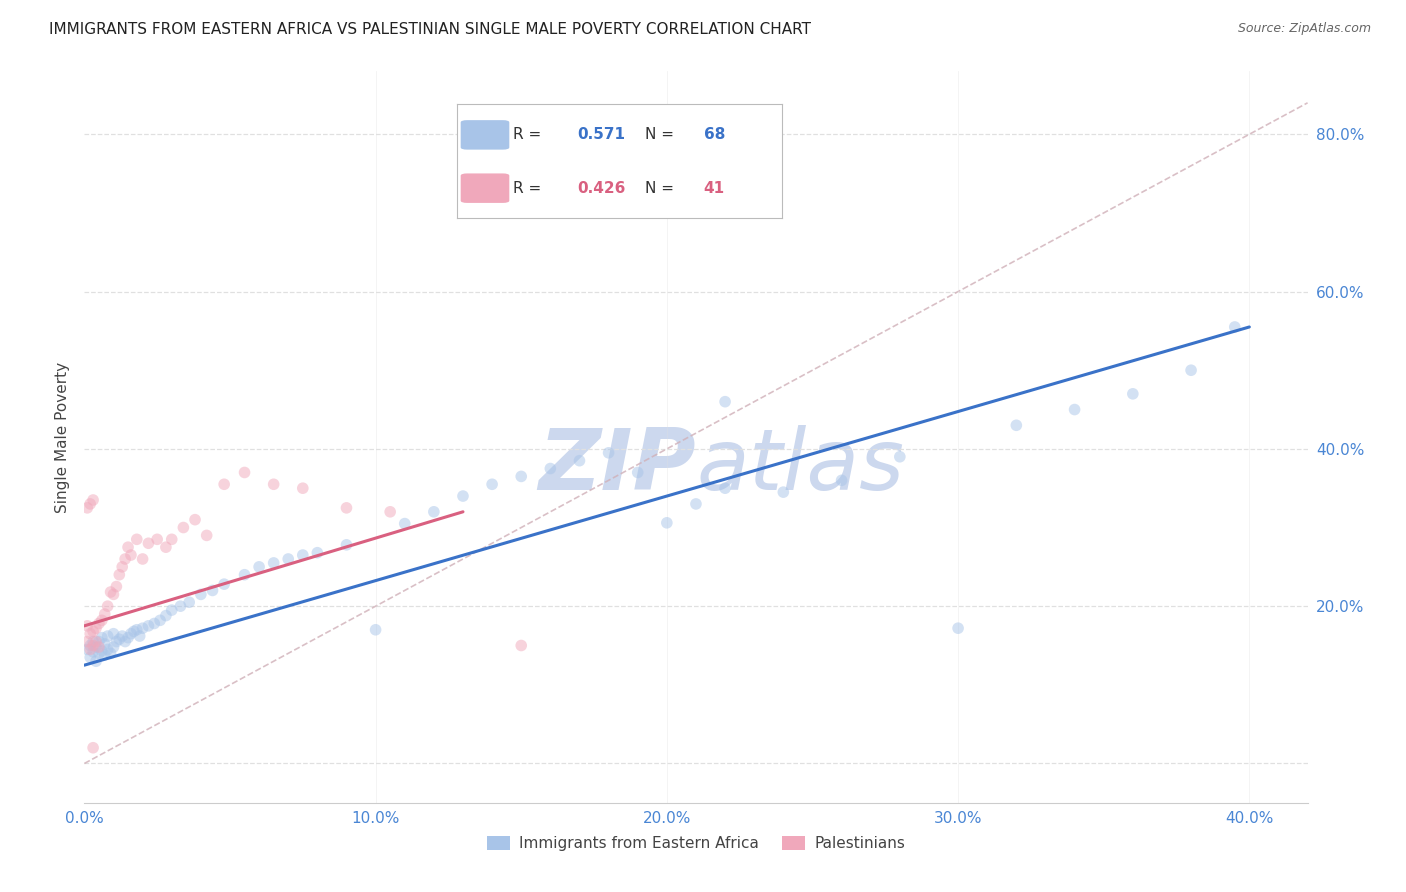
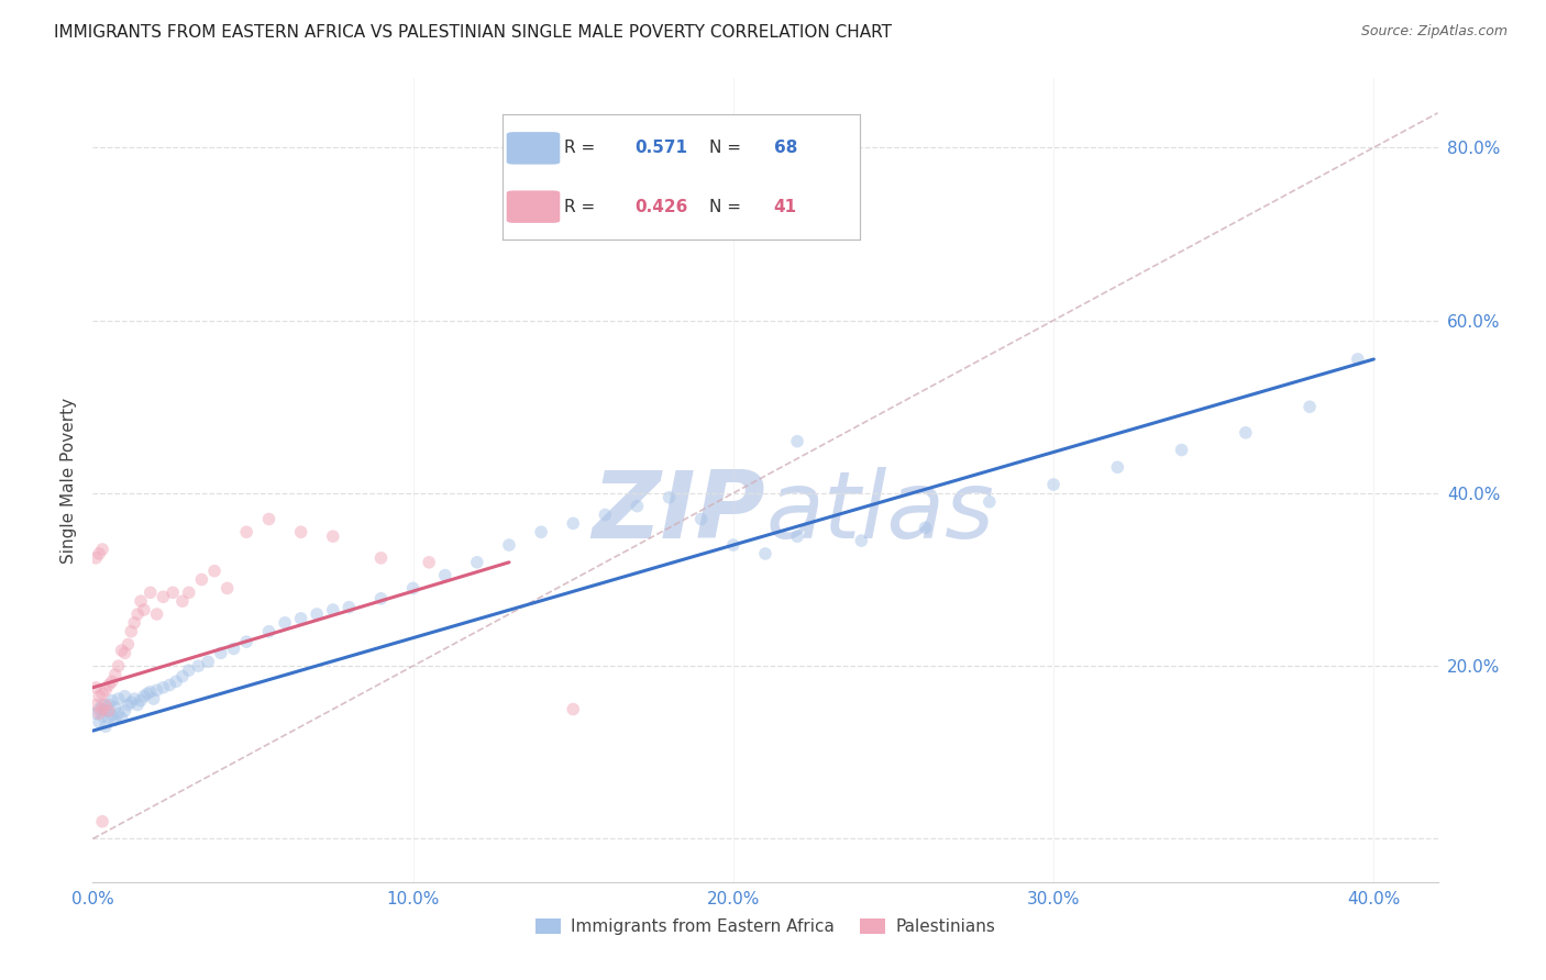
Immigrants from Eastern Africa/10.0%: 17.0% -> 29.0%
Immigrants from Eastern Africa/20.0%: 30.6% -> 34.0%
Immigrants from Eastern Africa/30.0%: 17.2% -> 41.0%
